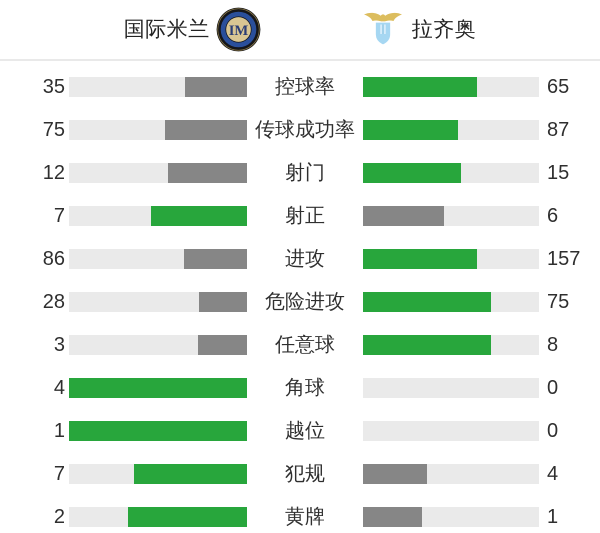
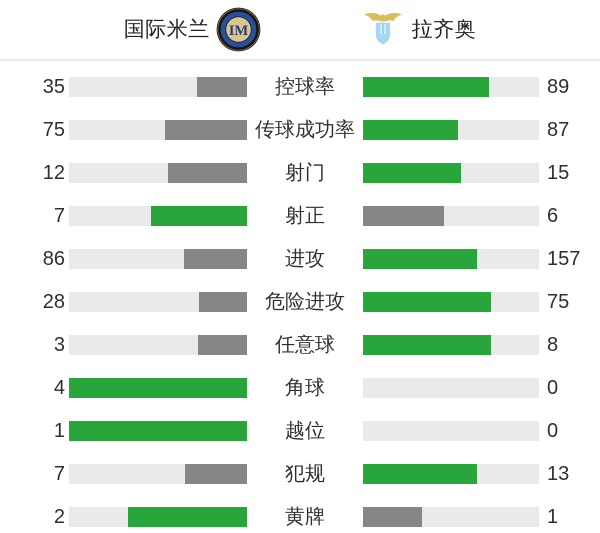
拉齐奥/控球率: 65 -> 89
拉齐奥/犯规: 4 -> 13
